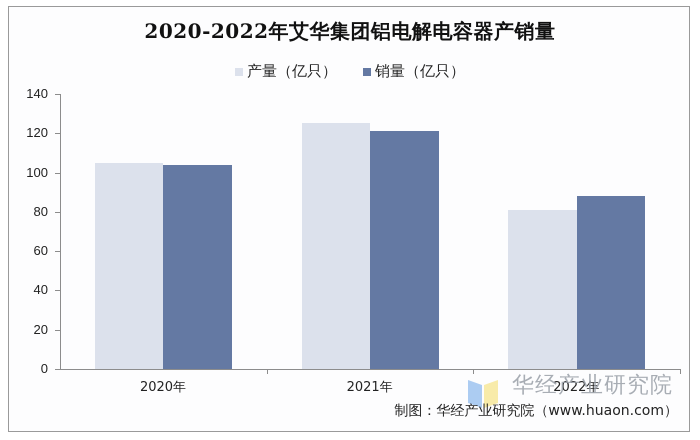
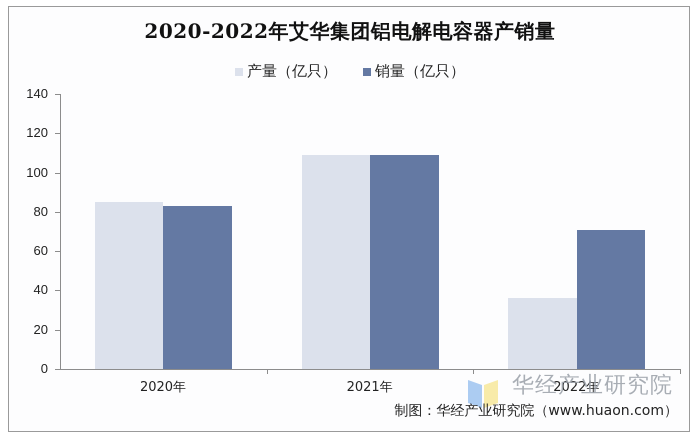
产量（亿只）/2020年: 105 -> 85
销量（亿只）/2020年: 104 -> 83
产量（亿只）/2021年: 125 -> 109
销量（亿只）/2021年: 121 -> 109
产量（亿只）/2022年: 81 -> 36
销量（亿只）/2022年: 88 -> 71
